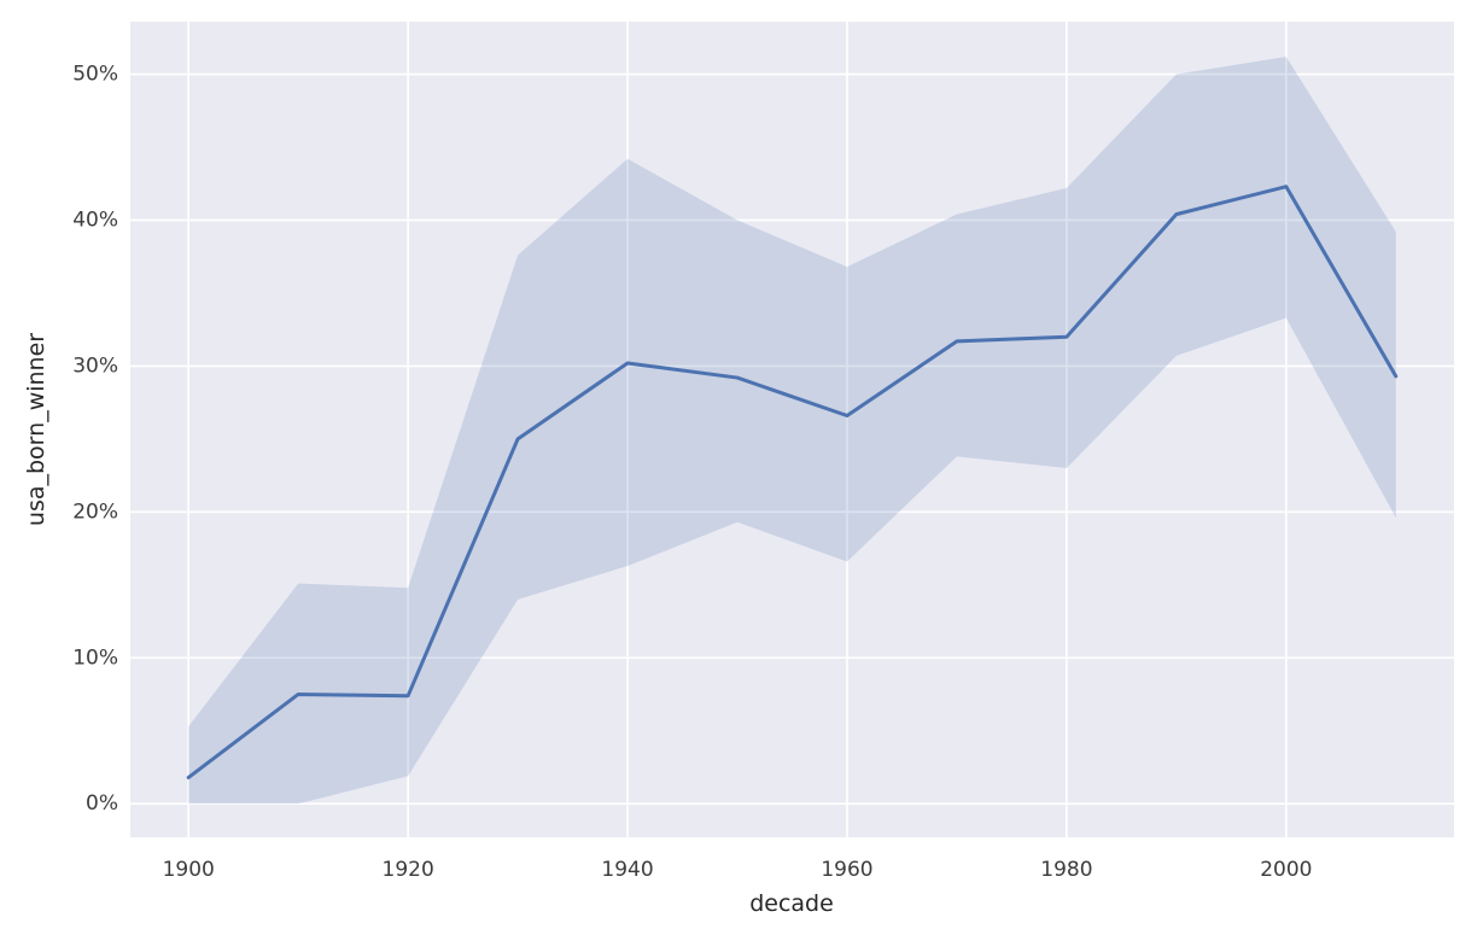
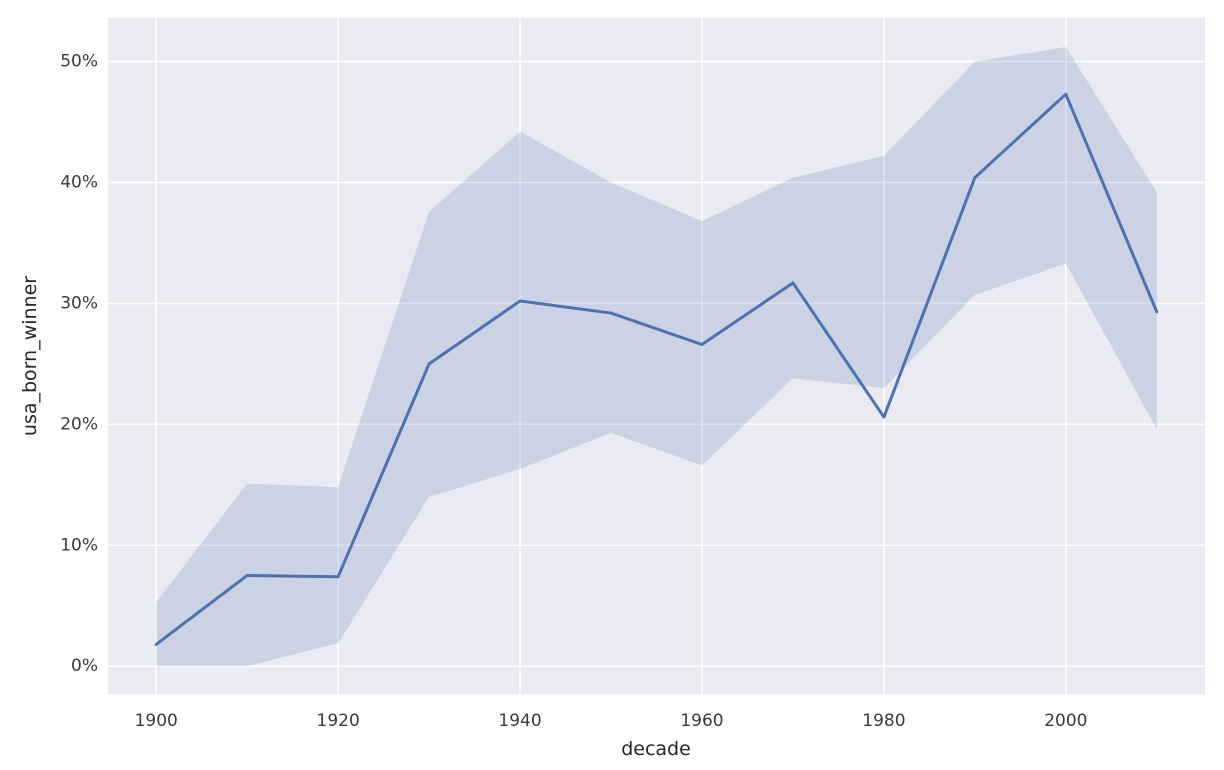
1980: 32.0% -> 20.6%
2000: 42.3% -> 47.3%
